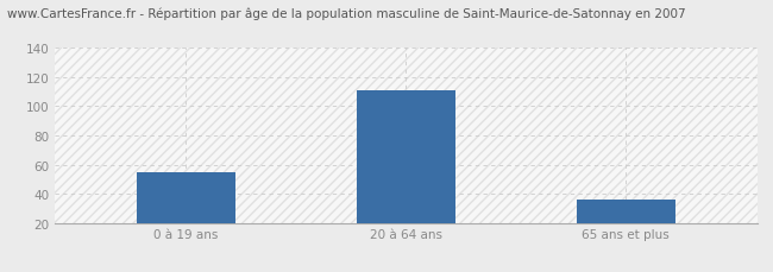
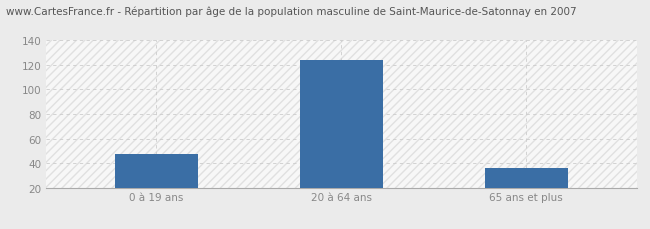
0 à 19 ans: 55 -> 47
20 à 64 ans: 111 -> 124
